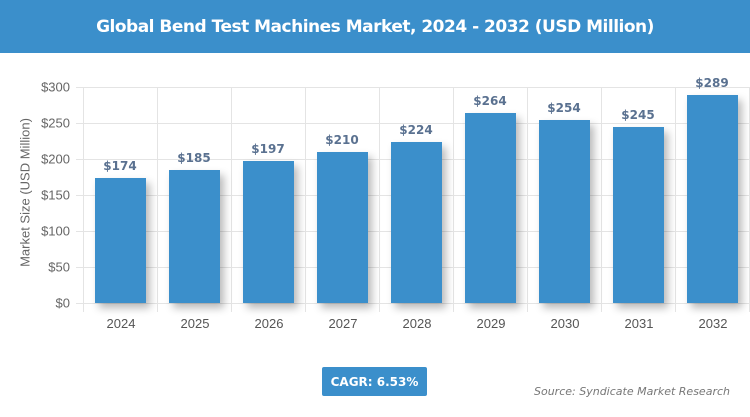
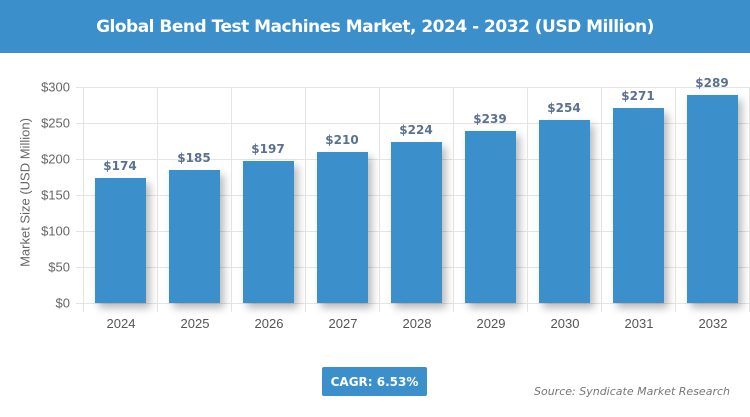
2029: $264 -> $239
2031: $245 -> $271
